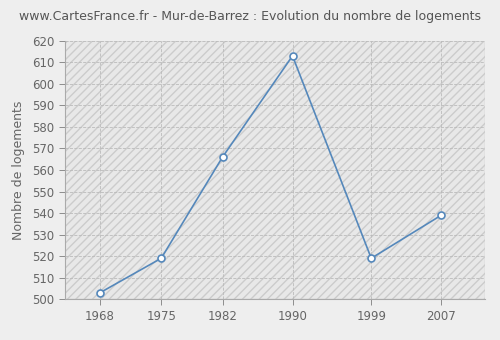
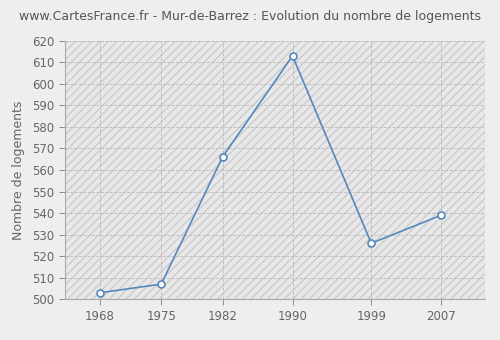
1975: 519 -> 507
1999: 519 -> 526
